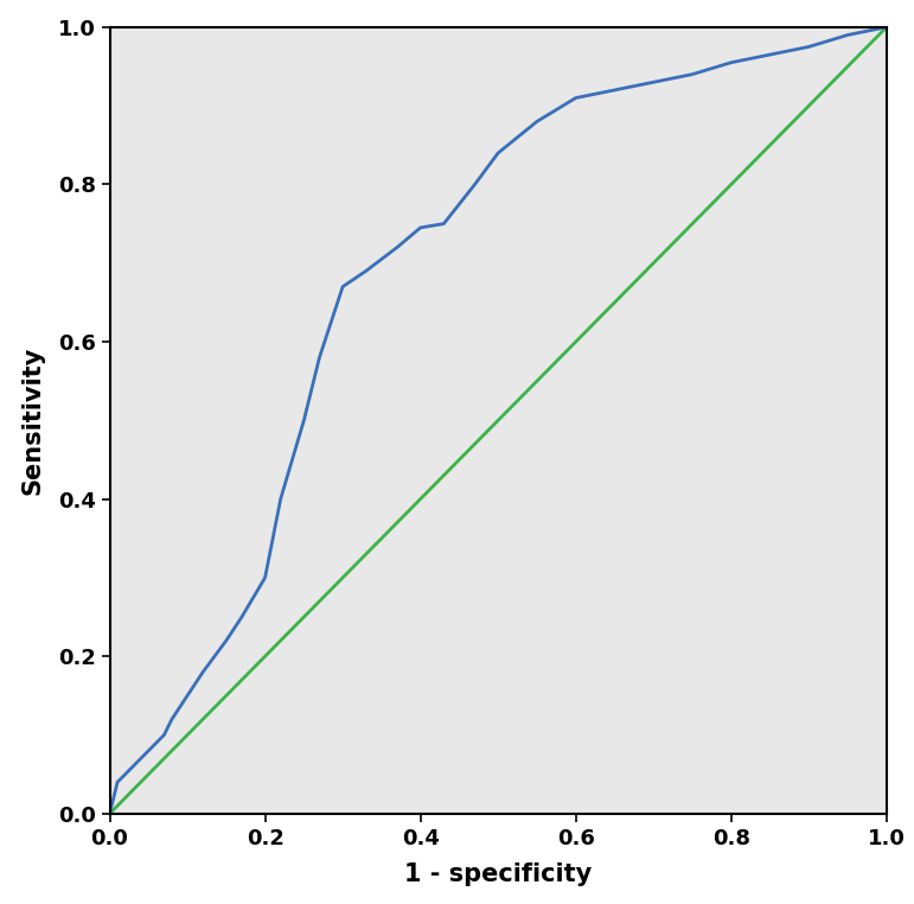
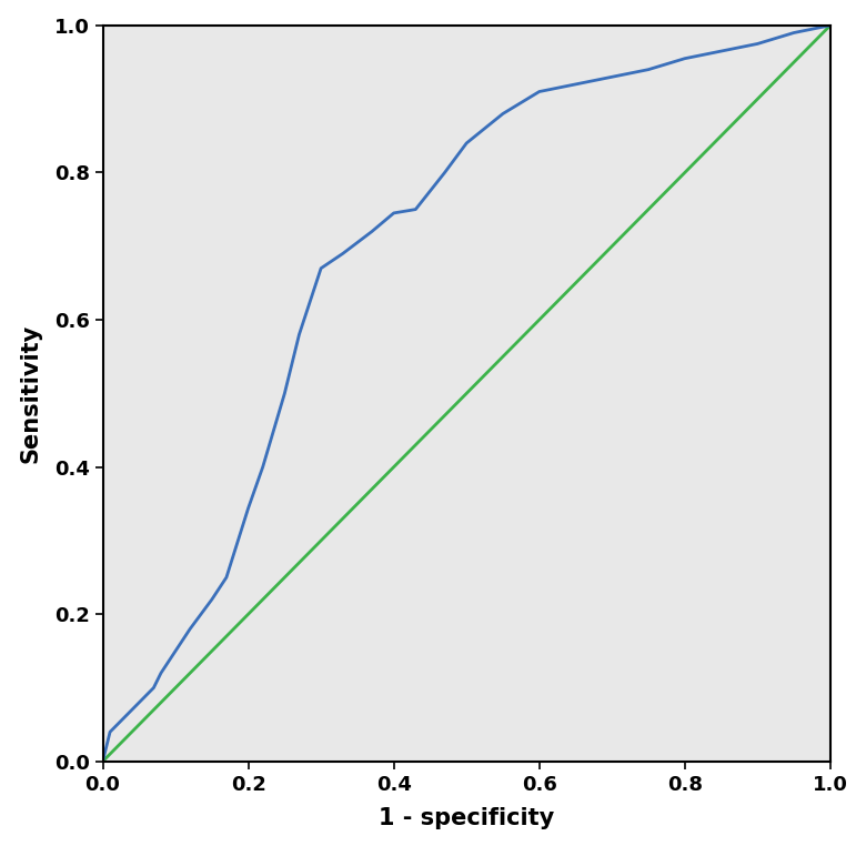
0.2: 0.300 -> 0.344
